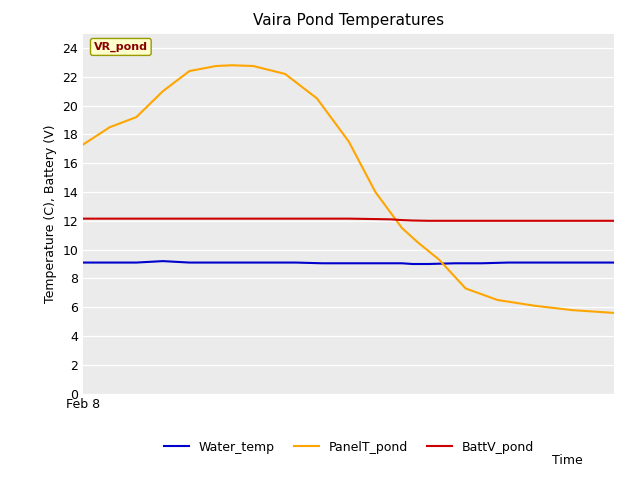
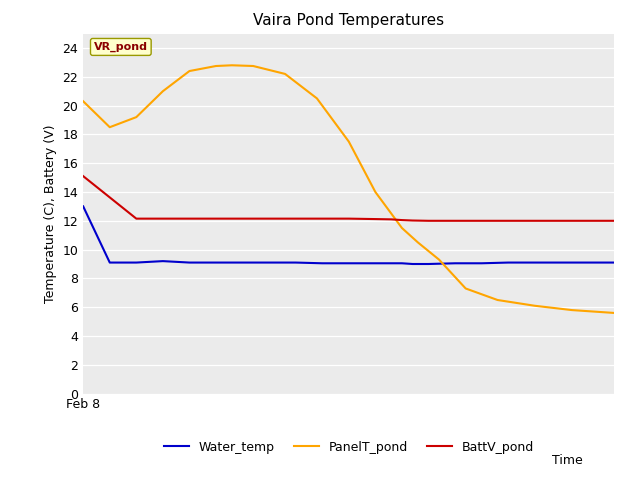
Water_temp/Feb 8: 9.1 -> 13.0
PanelT_pond/Feb 8: 17.3 -> 20.3
BattV_pond/Feb 8: 12.2 -> 15.1
